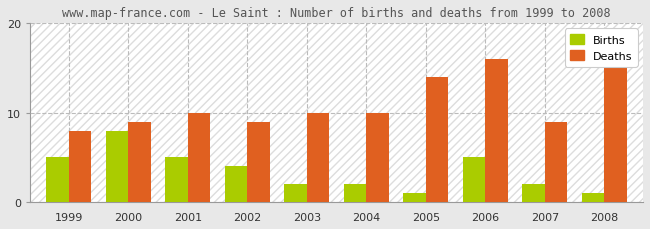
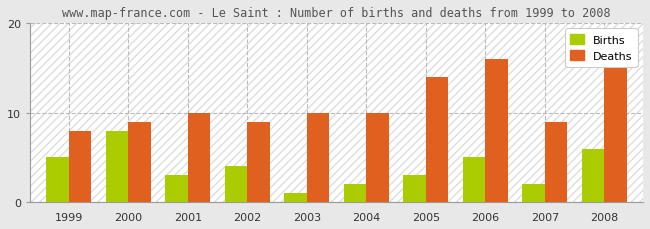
Births/2001: 5 -> 3
Births/2003: 2 -> 1
Births/2005: 1 -> 3
Births/2008: 1 -> 6
